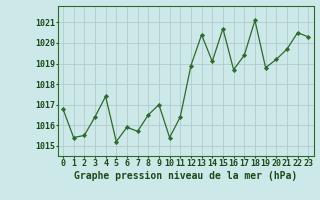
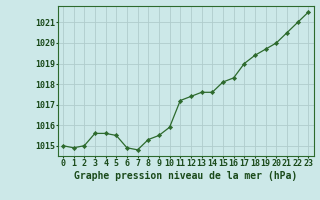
0: 1016.8 -> 1015.0
1: 1015.4 -> 1014.9
2: 1015.5 -> 1015.0
3: 1016.4 -> 1015.6
4: 1017.4 -> 1015.6
5: 1015.2 -> 1015.5
6: 1015.9 -> 1014.9
7: 1015.7 -> 1014.8
8: 1016.5 -> 1015.3
9: 1017.0 -> 1015.5
10: 1015.4 -> 1015.9
11: 1016.4 -> 1017.2
12: 1018.9 -> 1017.4
13: 1020.4 -> 1017.6
14: 1019.1 -> 1017.6
15: 1020.7 -> 1018.1
16: 1018.7 -> 1018.3
17: 1019.4 -> 1019.0
18: 1021.1 -> 1019.4
19: 1018.8 -> 1019.7
20: 1019.2 -> 1020.0
21: 1019.7 -> 1020.5
22: 1020.5 -> 1021.0
23: 1020.3 -> 1021.5
